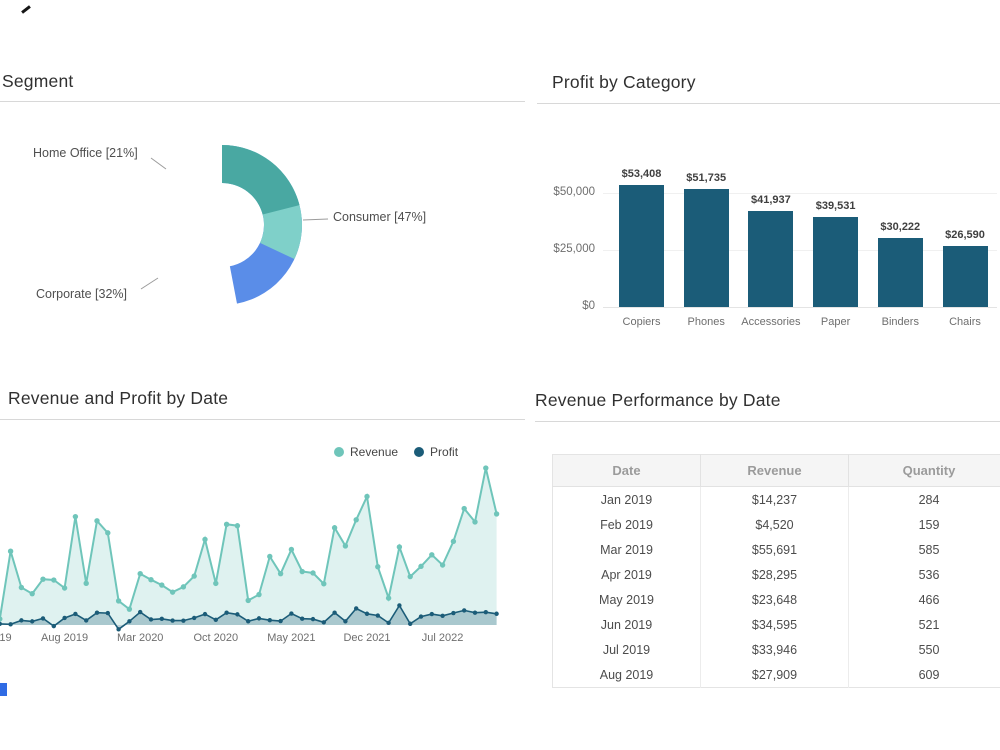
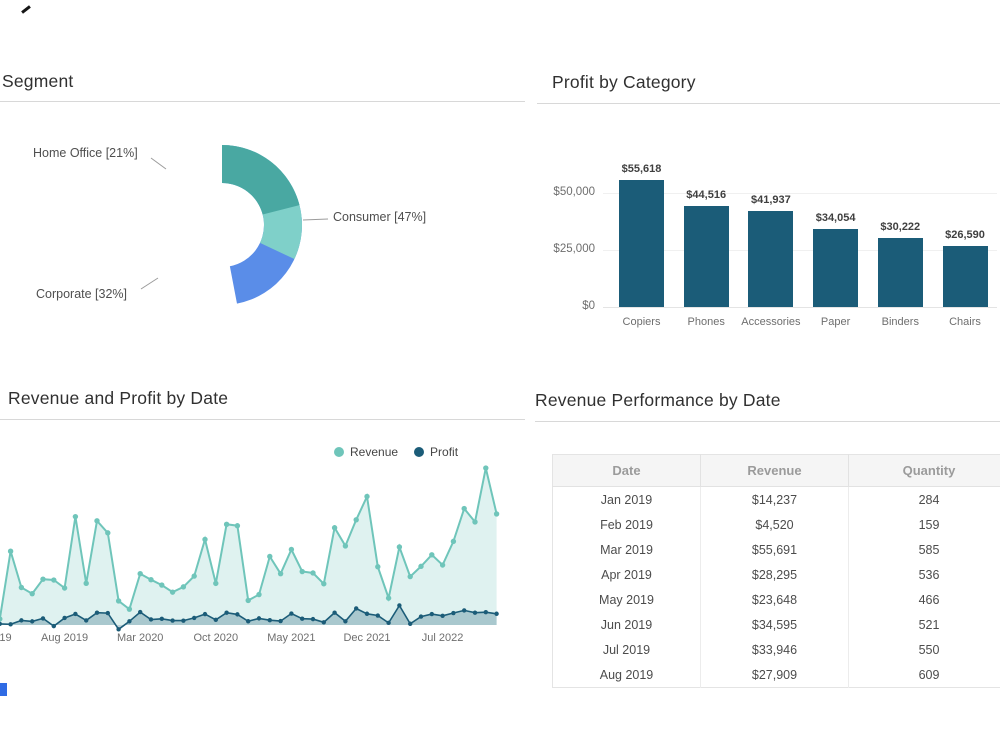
Profit by Category/Copiers: $53,408 -> $55,618
Profit by Category/Phones: $51,735 -> $44,516
Profit by Category/Paper: $39,531 -> $34,054
